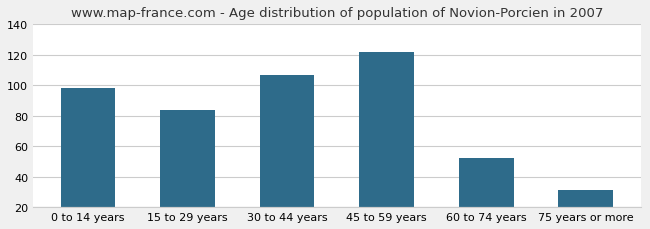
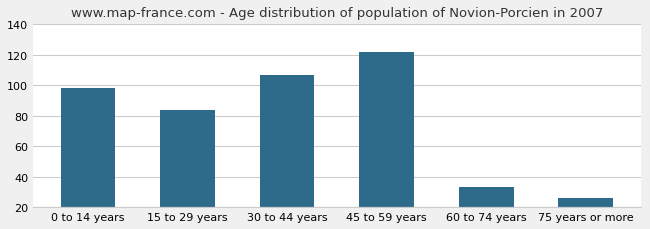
60 to 74 years: 52 -> 33
75 years or more: 31 -> 26
